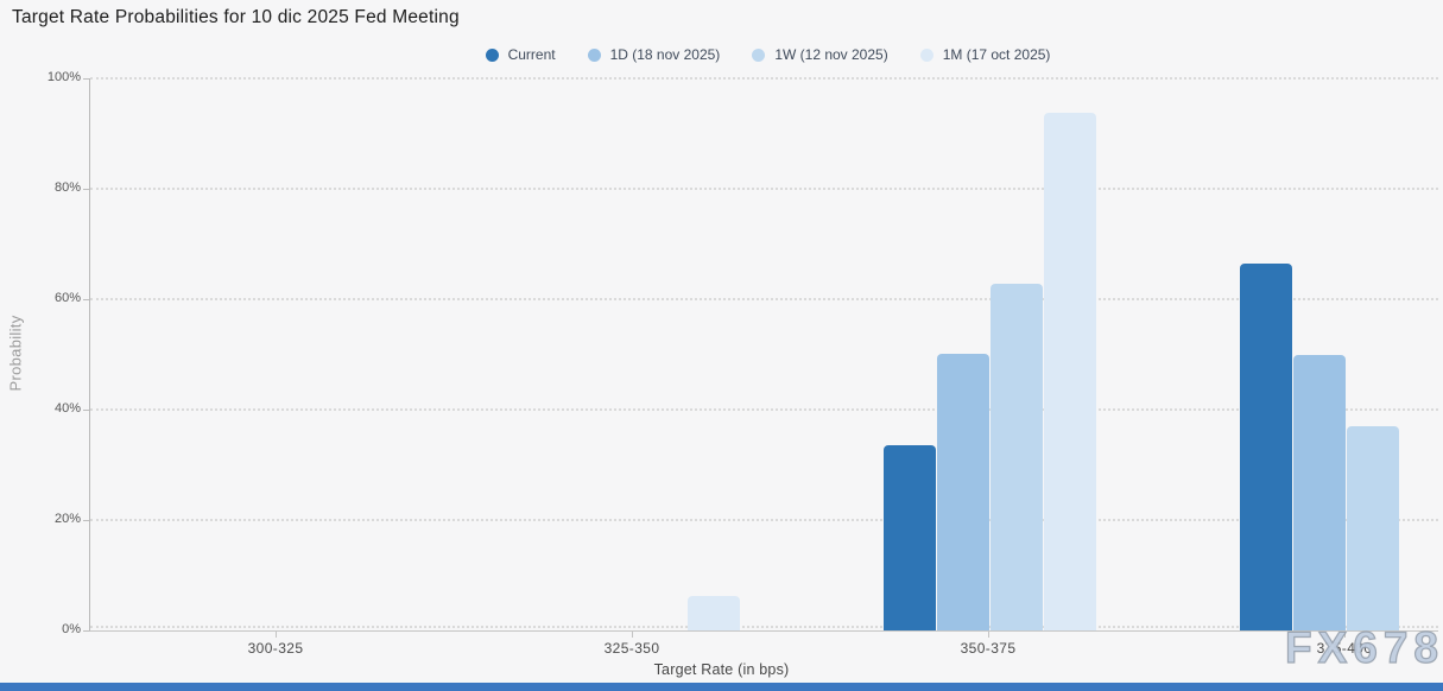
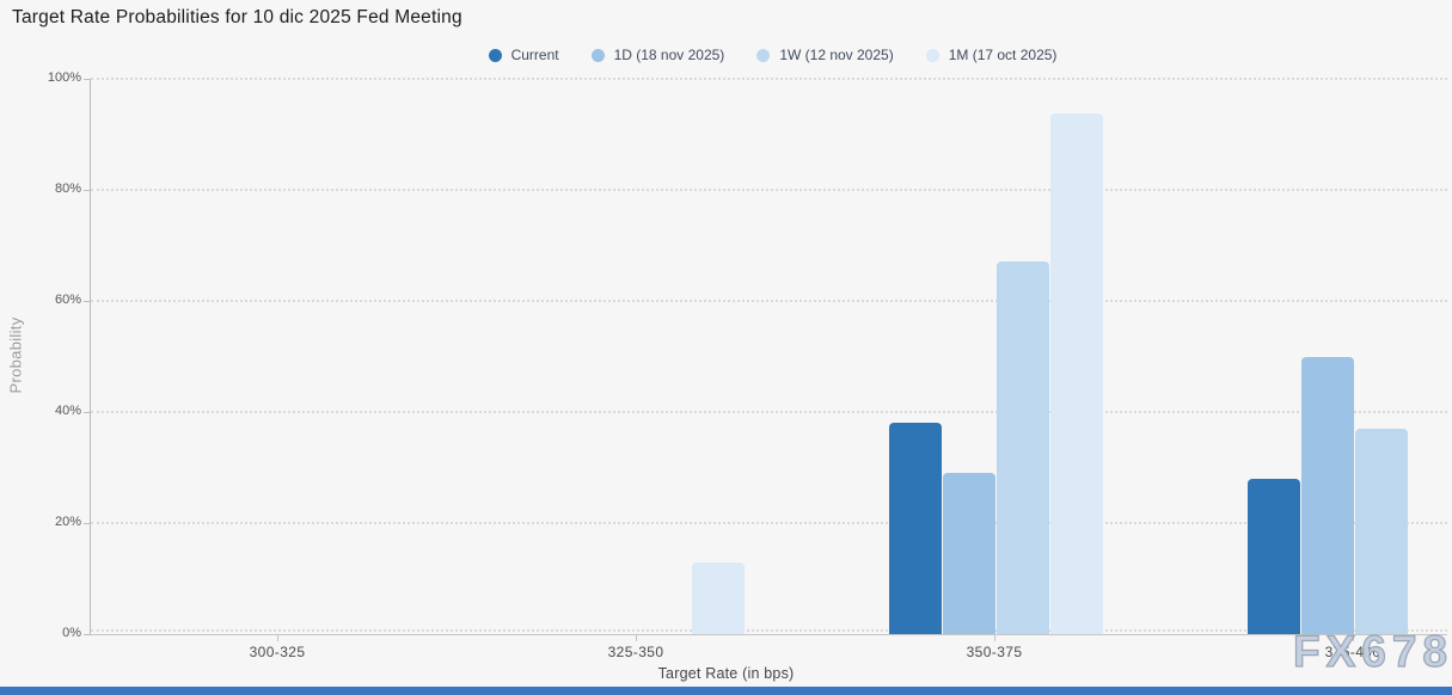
1M (17 oct 2025)/325-350: 6% -> 13%
Current/350-375: 34% -> 38%
1D (18 nov 2025)/350-375: 50% -> 29%
1W (12 nov 2025)/350-375: 63% -> 67%
Current/375-400: 66% -> 28%
